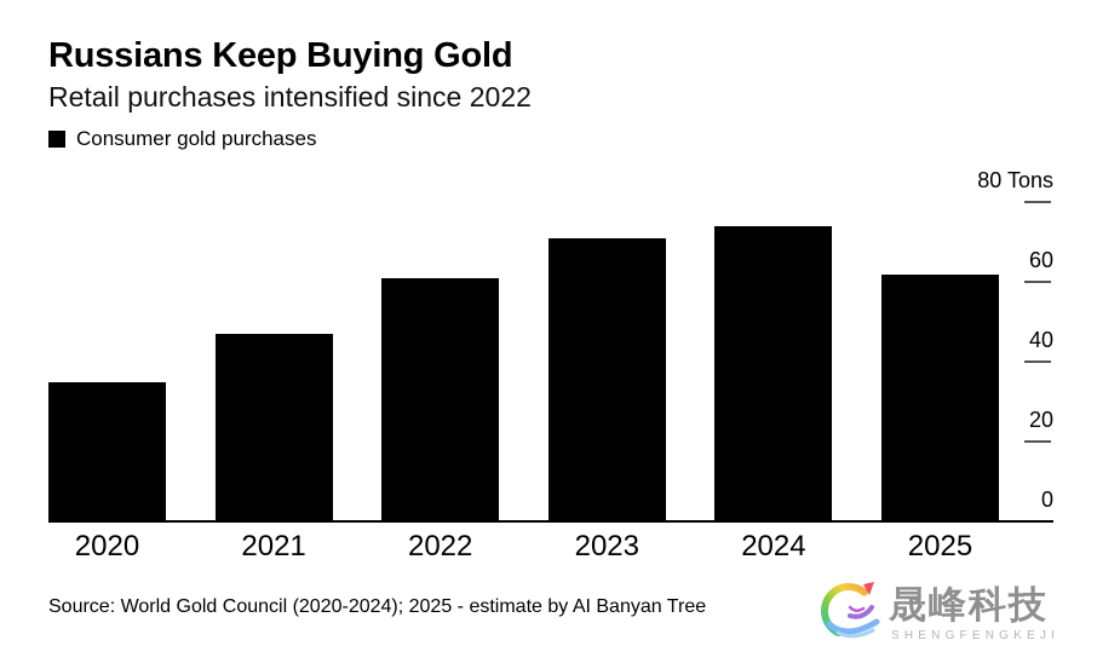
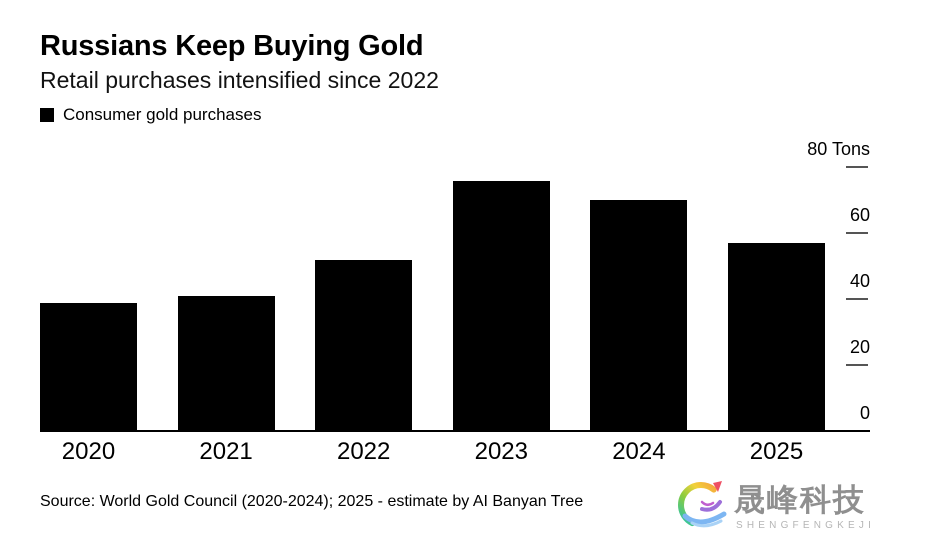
2020: 35 -> 39
2021: 47 -> 41
2022: 61 -> 52
2023: 71 -> 76
2024: 74 -> 70
2025: 62 -> 57
